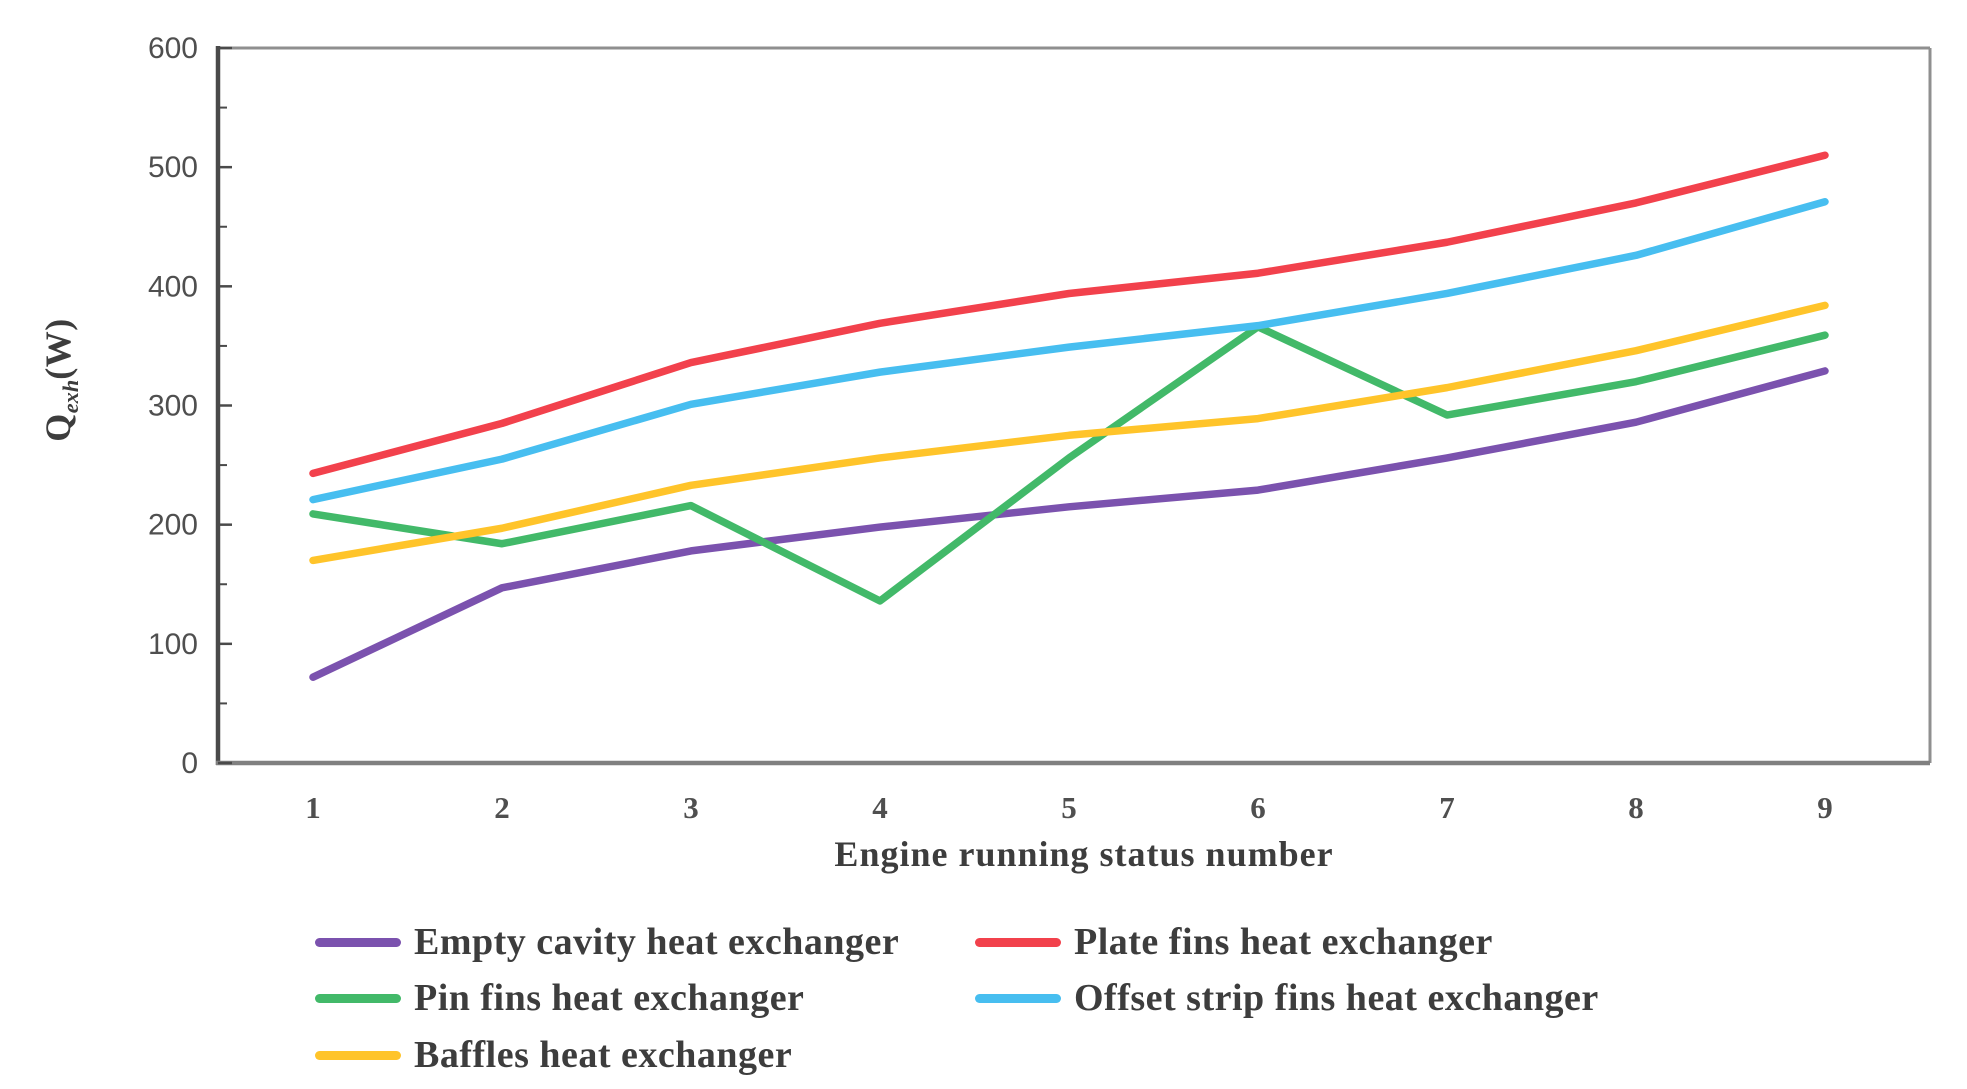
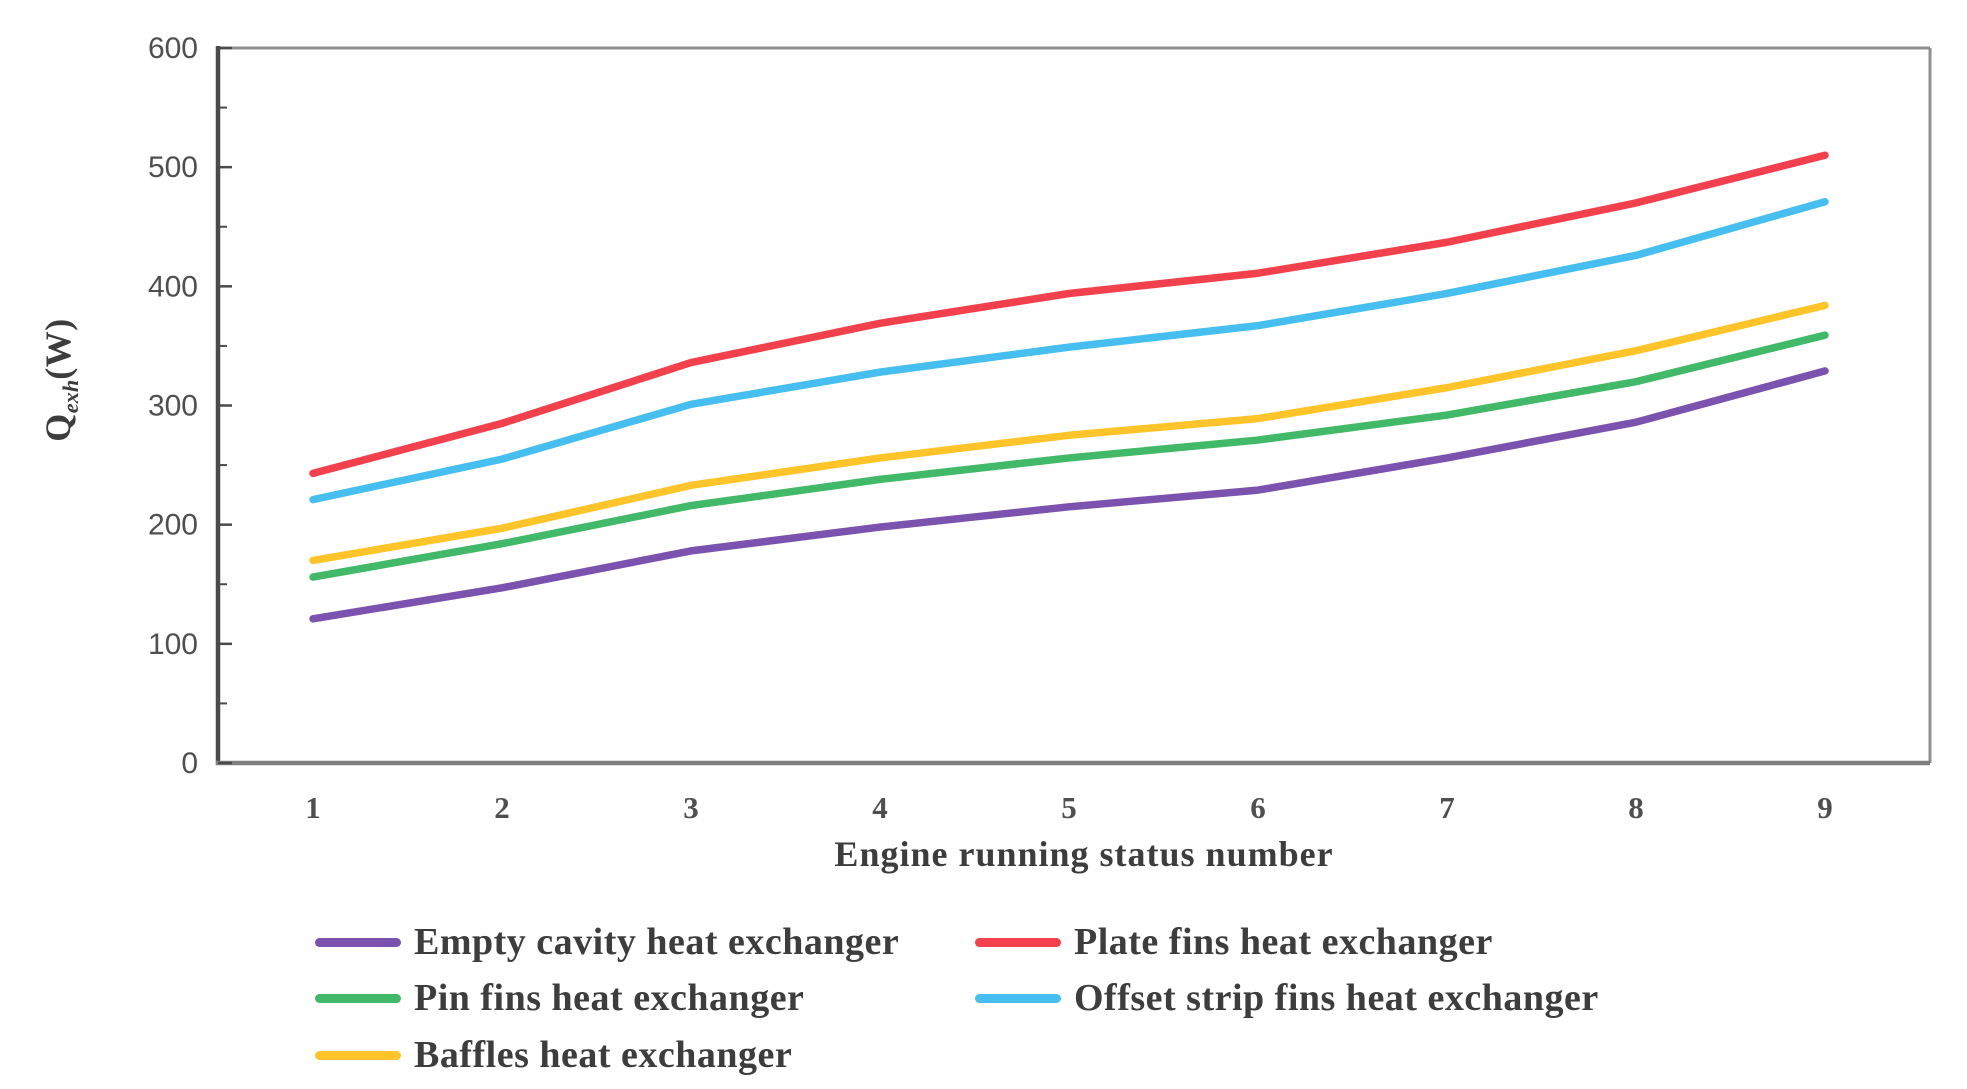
Empty cavity heat exchanger/1: 72 -> 121
Pin fins heat exchanger/1: 209 -> 156
Pin fins heat exchanger/4: 136 -> 238
Pin fins heat exchanger/6: 366 -> 271
